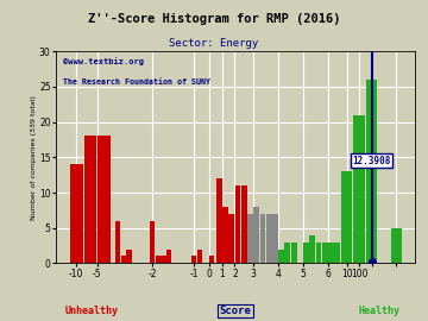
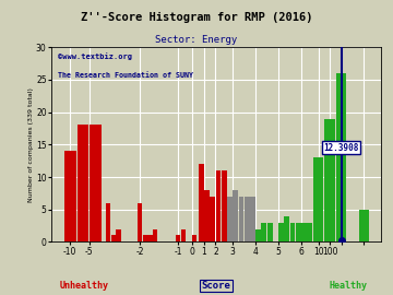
100: 21 -> 19
